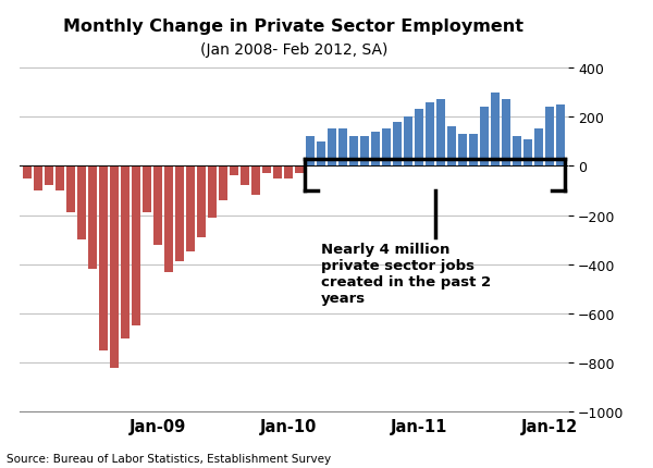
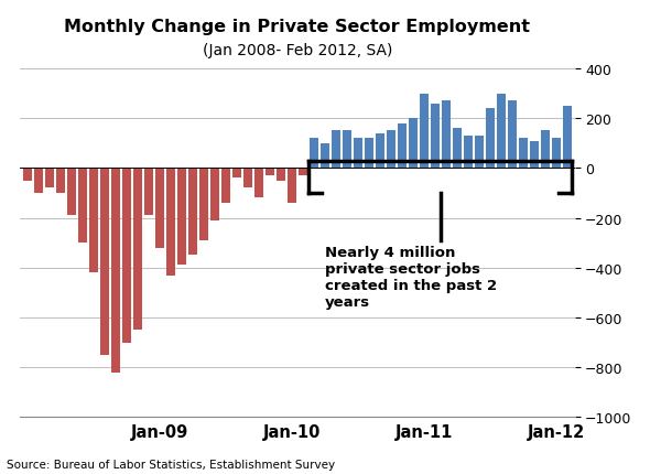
Jan-10: -50 -> -140
Jan-11: 230 -> 300
Jan-12: 240 -> 120
